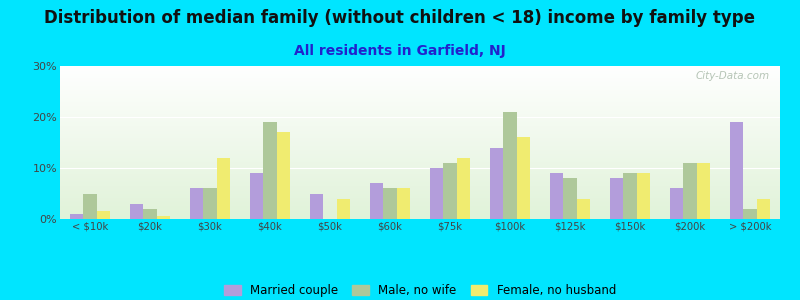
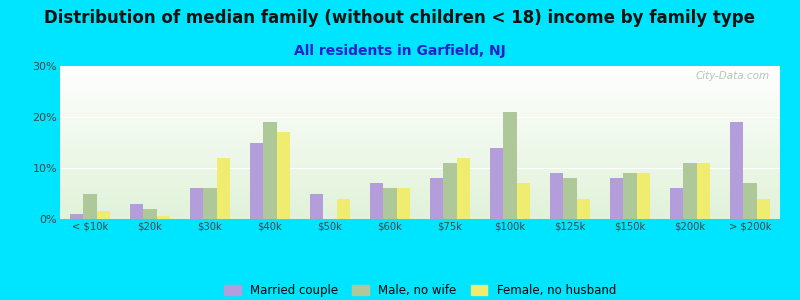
Married couple/$40k: 9% -> 15%
Married couple/$75k: 10% -> 8%
Female, no husband/$100k: 16.0% -> 7.0%
Male, no wife/> $200k: 2% -> 7%
